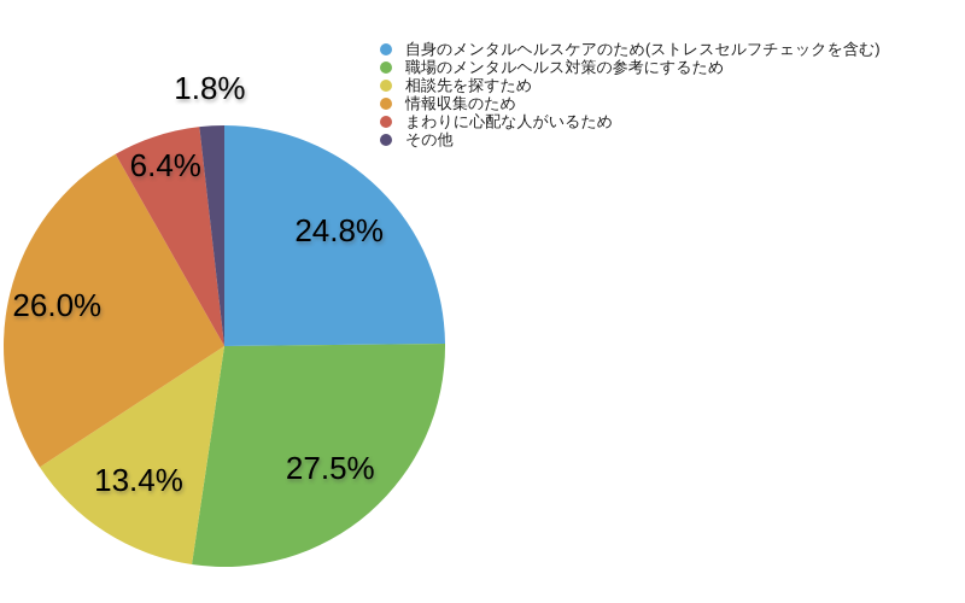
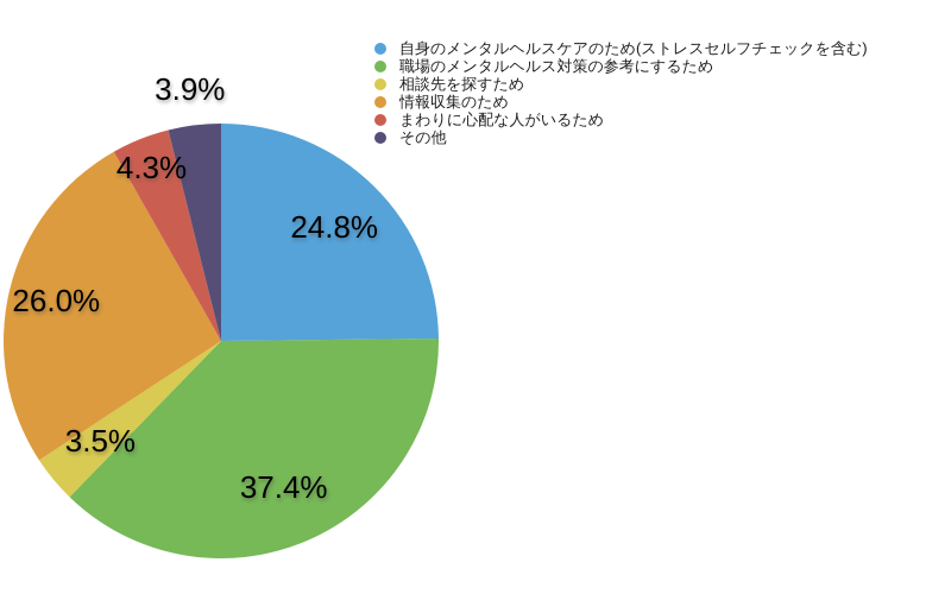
職場のメンタルヘルス対策の参考にするため: 27.5% -> 37.4%
相談先を探すため: 13.4% -> 3.5%
まわりに心配な人がいるため: 6.4% -> 4.3%
その他: 1.8% -> 3.9%
